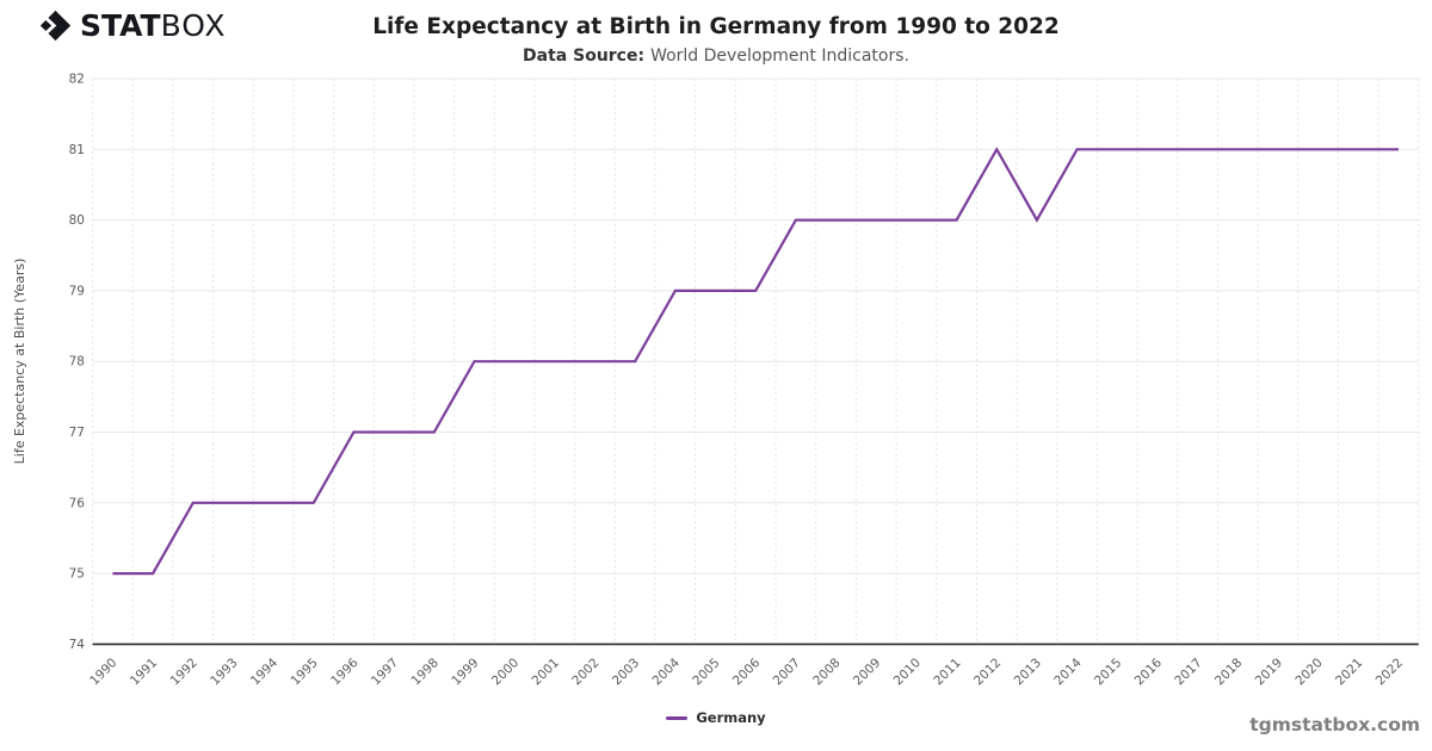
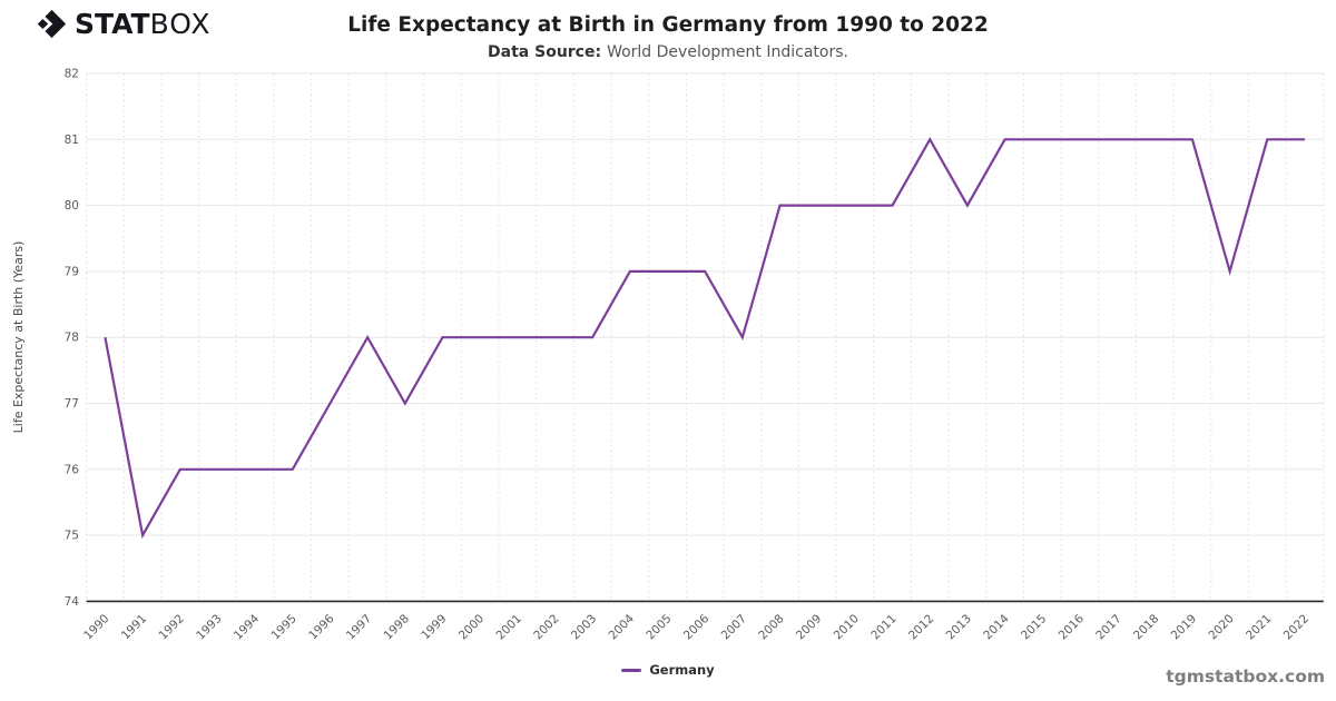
1990: 75 -> 78
1997: 77 -> 78
2007: 80 -> 78
2020: 81 -> 79
